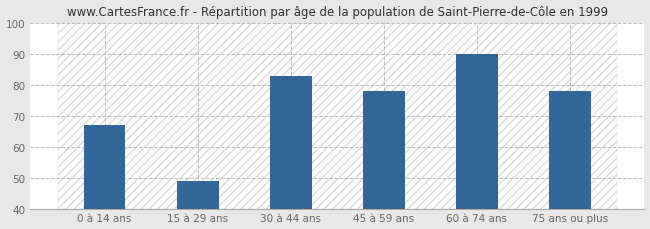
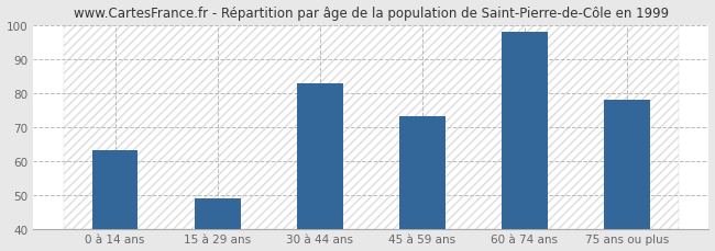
0 à 14 ans: 67 -> 63
45 à 59 ans: 78 -> 73
60 à 74 ans: 90 -> 98
